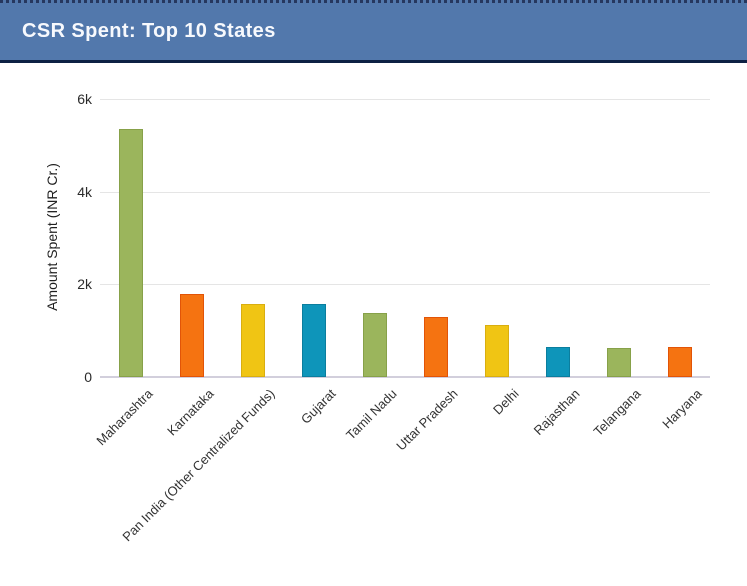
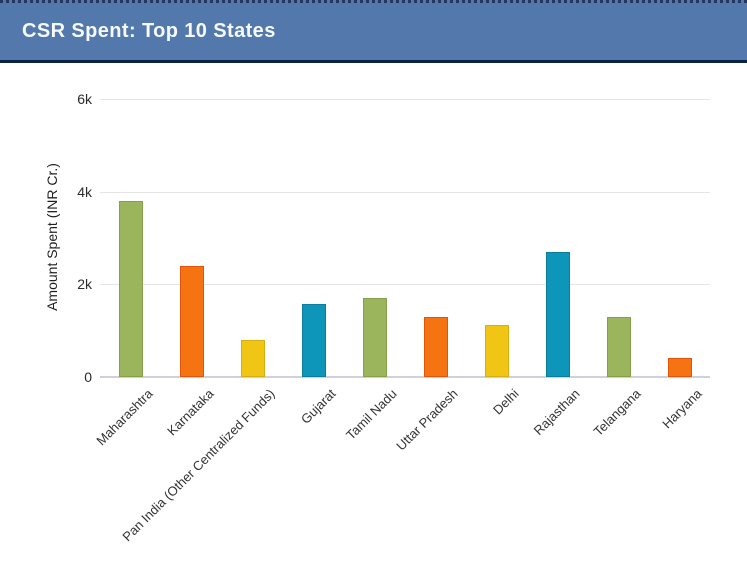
Maharashtra: 5.4k -> 3.8k
Karnataka: 1.8k -> 2.4k
Pan India (Other Centralized Funds): 1.6k -> 0.8k
Tamil Nadu: 1.4k -> 1.7k
Rajasthan: 0.7k -> 2.7k
Telangana: 0.6k -> 1.3k
Haryana: 0.6k -> 0.4k
